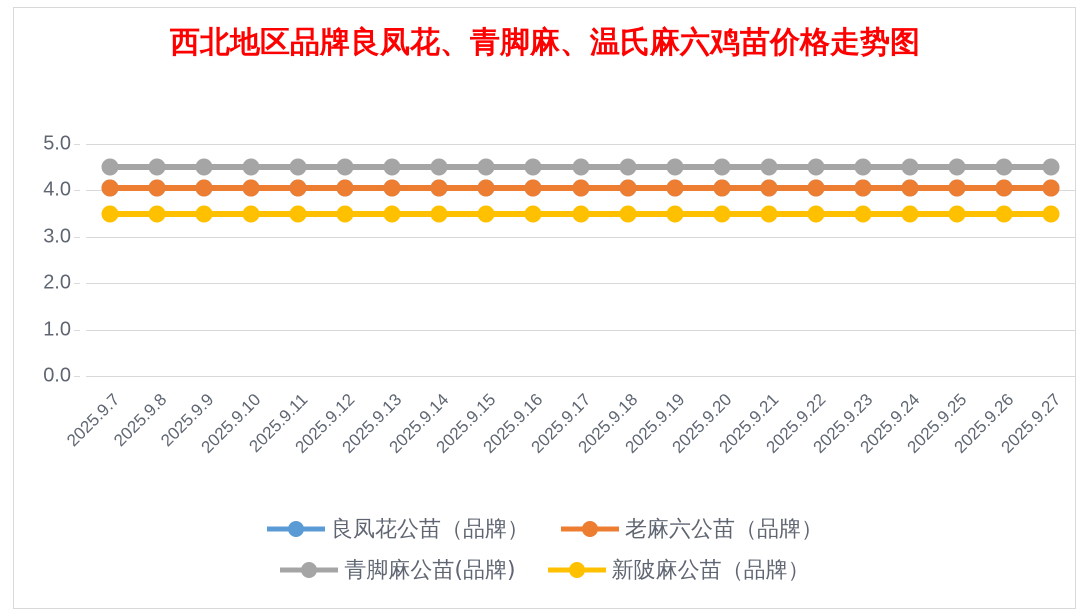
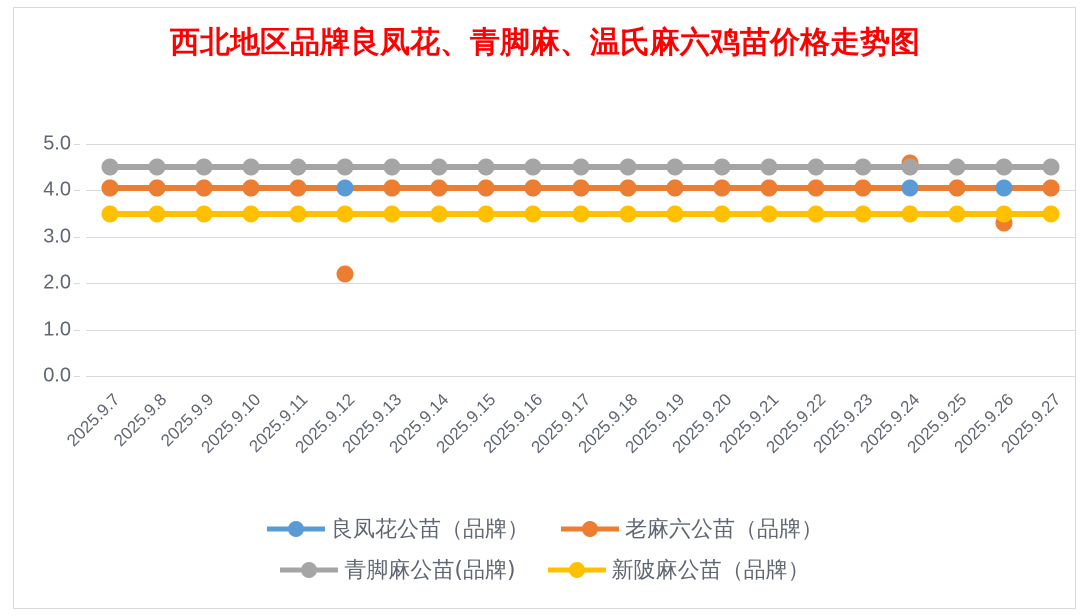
老麻六公苗（品牌）/2025.9.12: 4.0 -> 2.2
老麻六公苗（品牌）/2025.9.24: 4.0 -> 4.6
老麻六公苗（品牌）/2025.9.26: 4.0 -> 3.3
